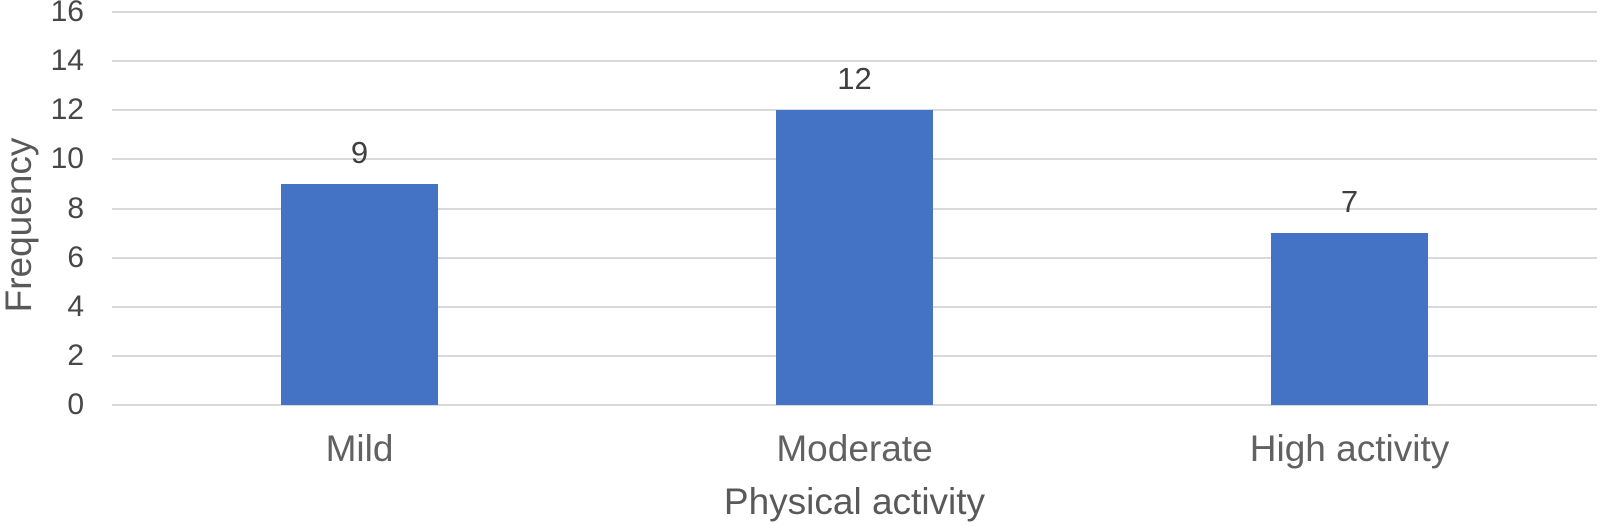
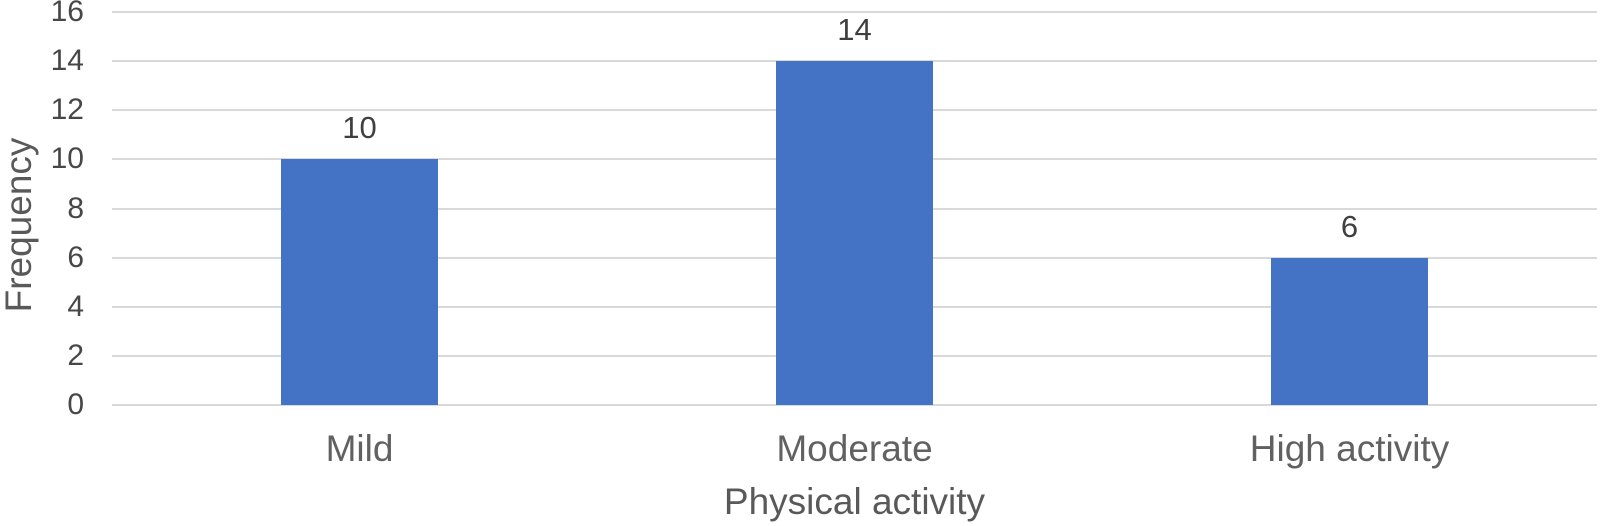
Mild: 9 -> 10
Moderate: 12 -> 14
High activity: 7 -> 6
